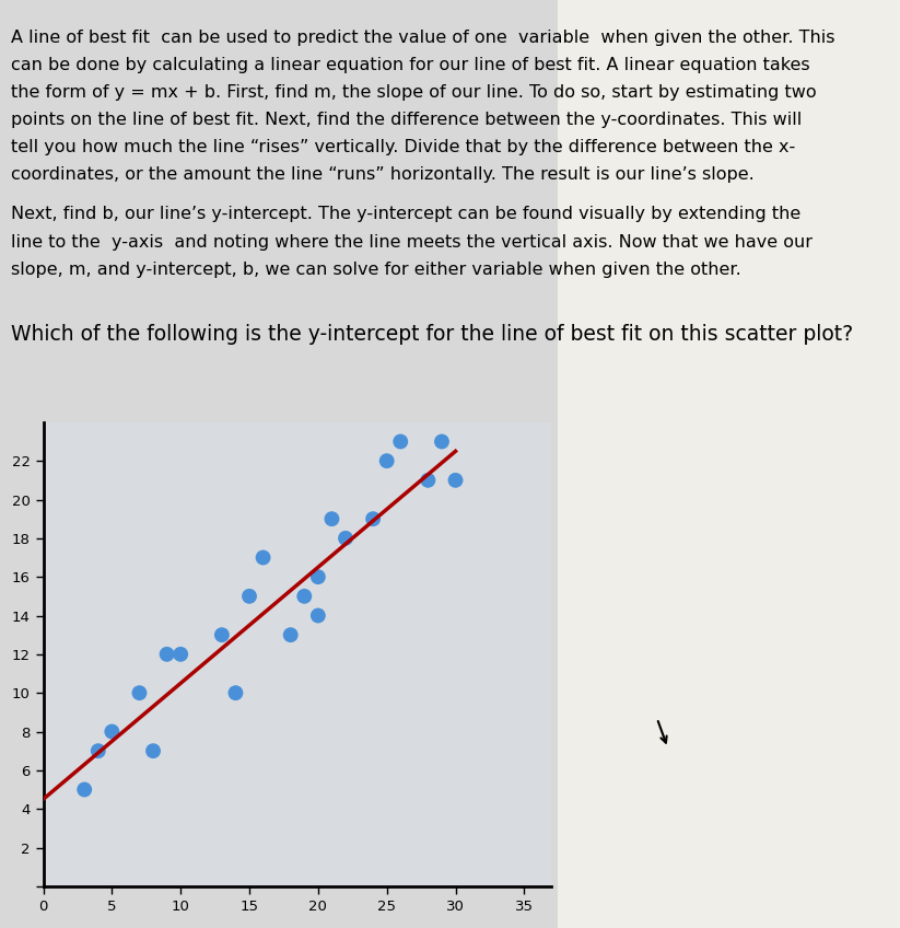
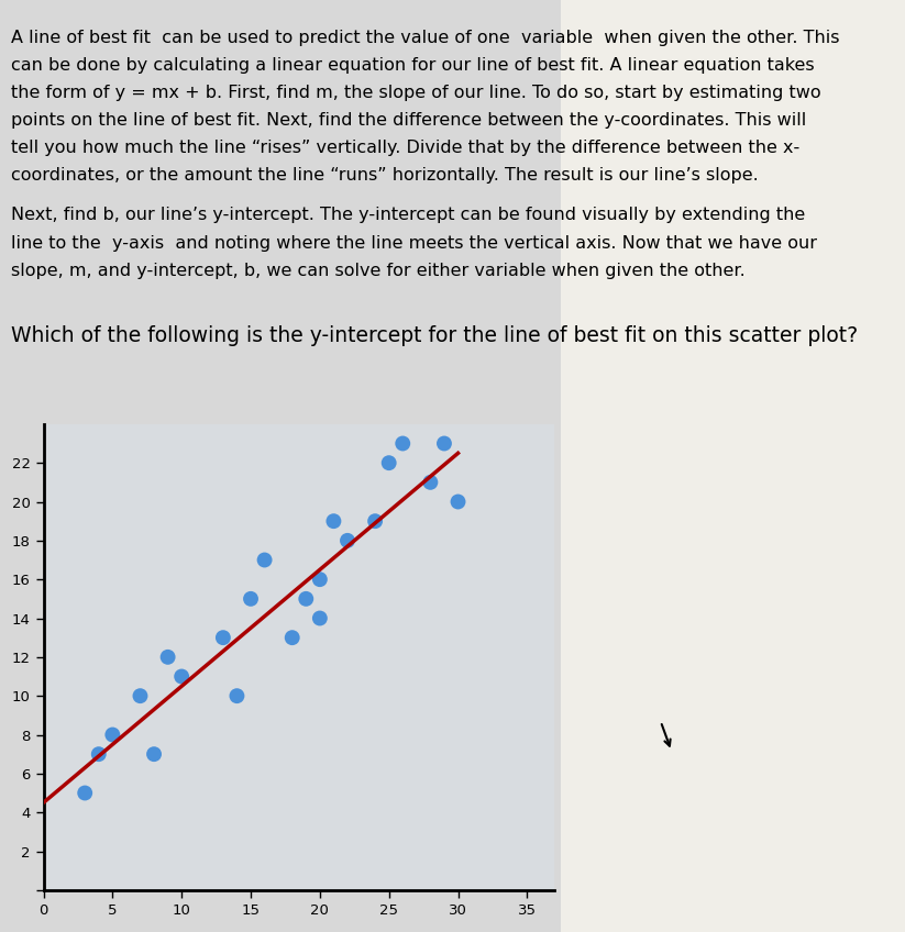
10: 12 -> 11
30: 21 -> 20
